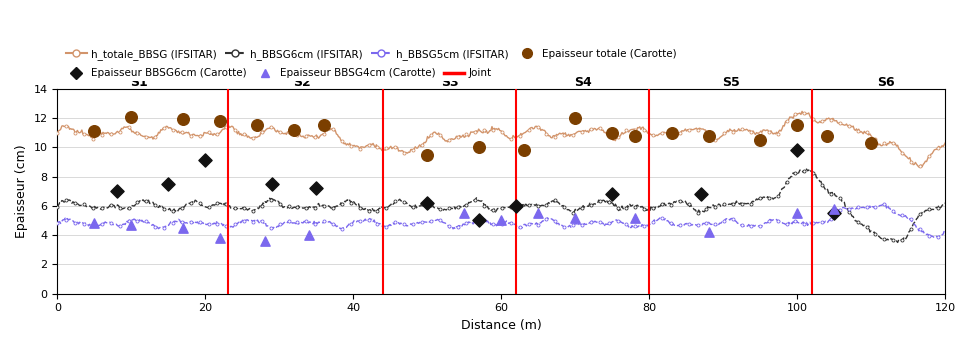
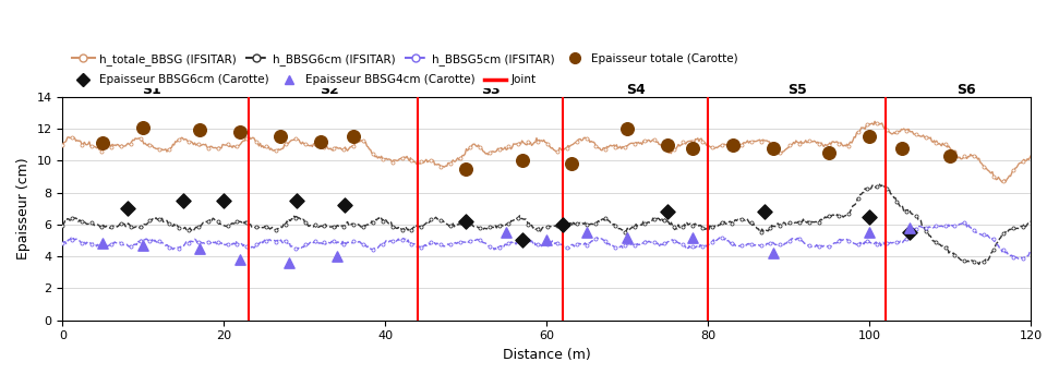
Epaisseur BBSG6cm (Carotte)/20: 9.1 -> 7.5
Epaisseur BBSG6cm (Carotte)/100: 9.8 -> 6.5
